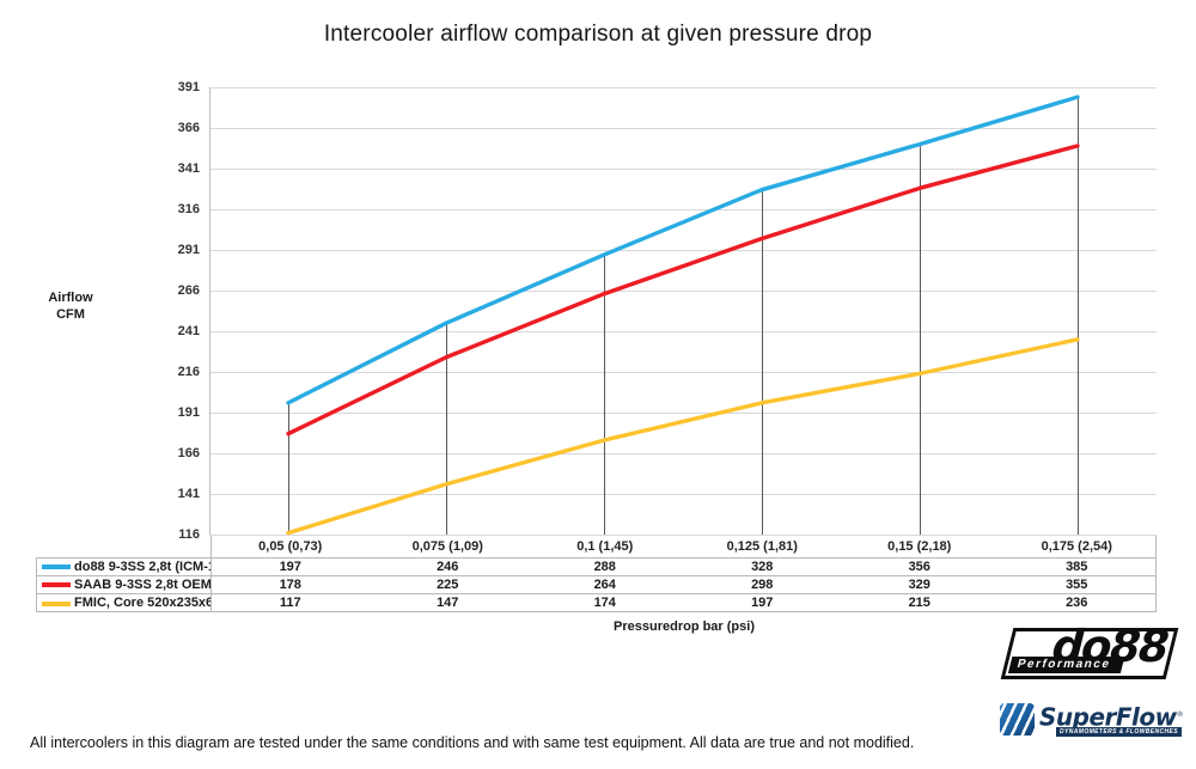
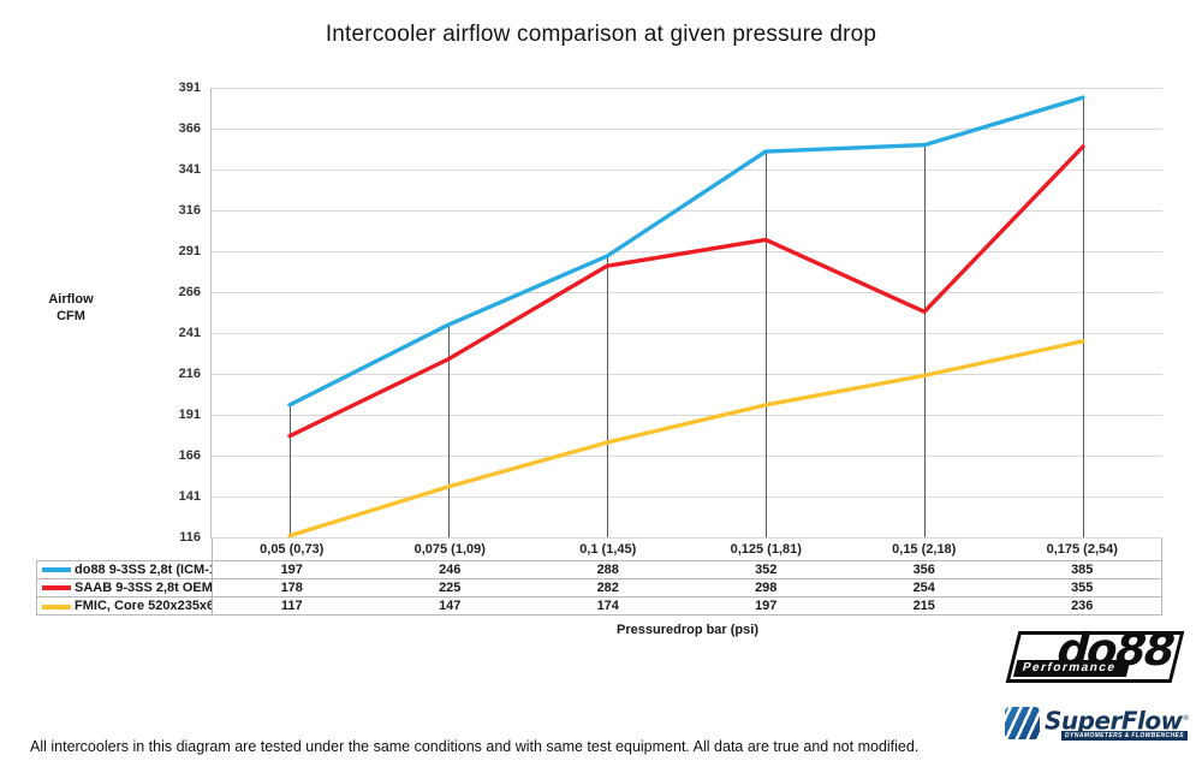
SAAB 9-3SS 2,8t OEM/0,1 (1,45): 264 -> 282
do88 9-3SS 2,8t (ICM-110)/0,125 (1,81): 328 -> 352
SAAB 9-3SS 2,8t OEM/0,15 (2,18): 329 -> 254
